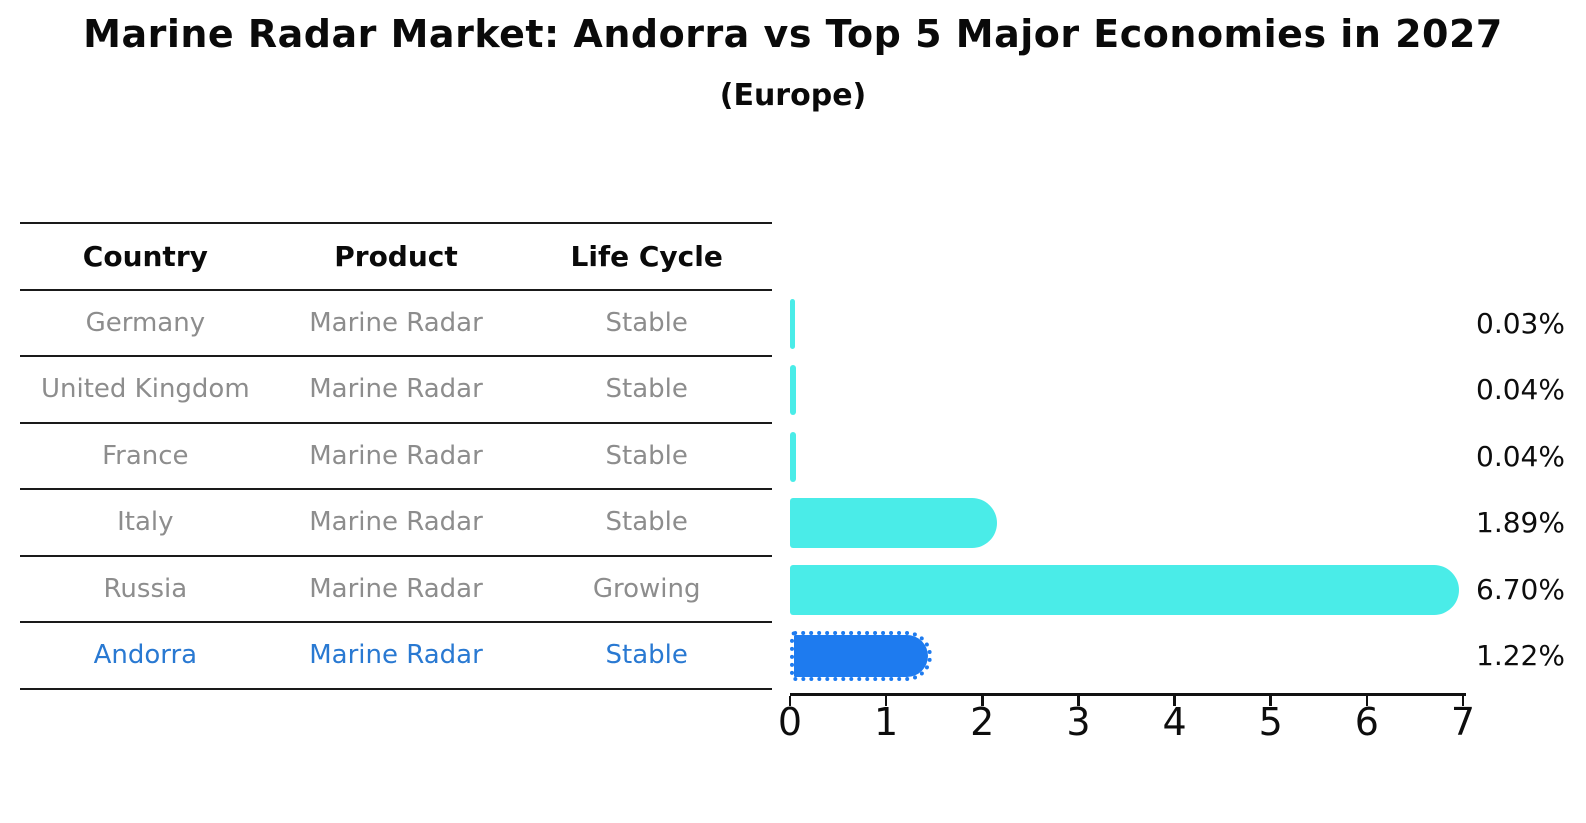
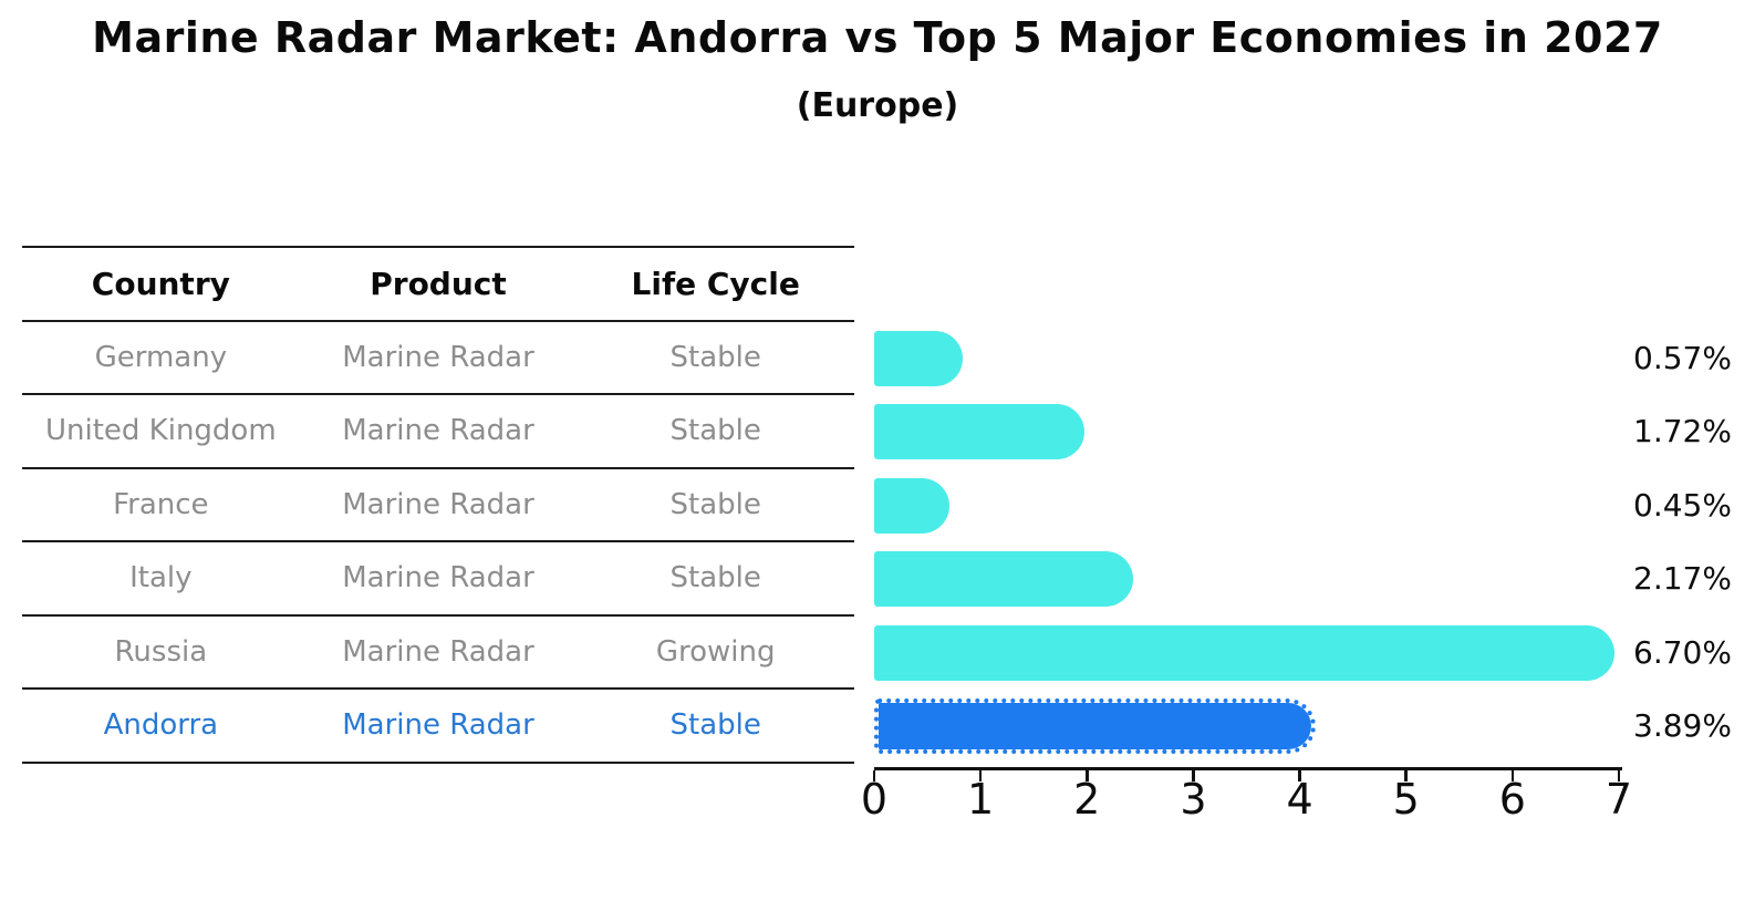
Germany: 0.03% -> 0.57%
United Kingdom: 0.04% -> 1.72%
France: 0.04% -> 0.45%
Italy: 1.89% -> 2.17%
Andorra: 1.22% -> 3.89%
